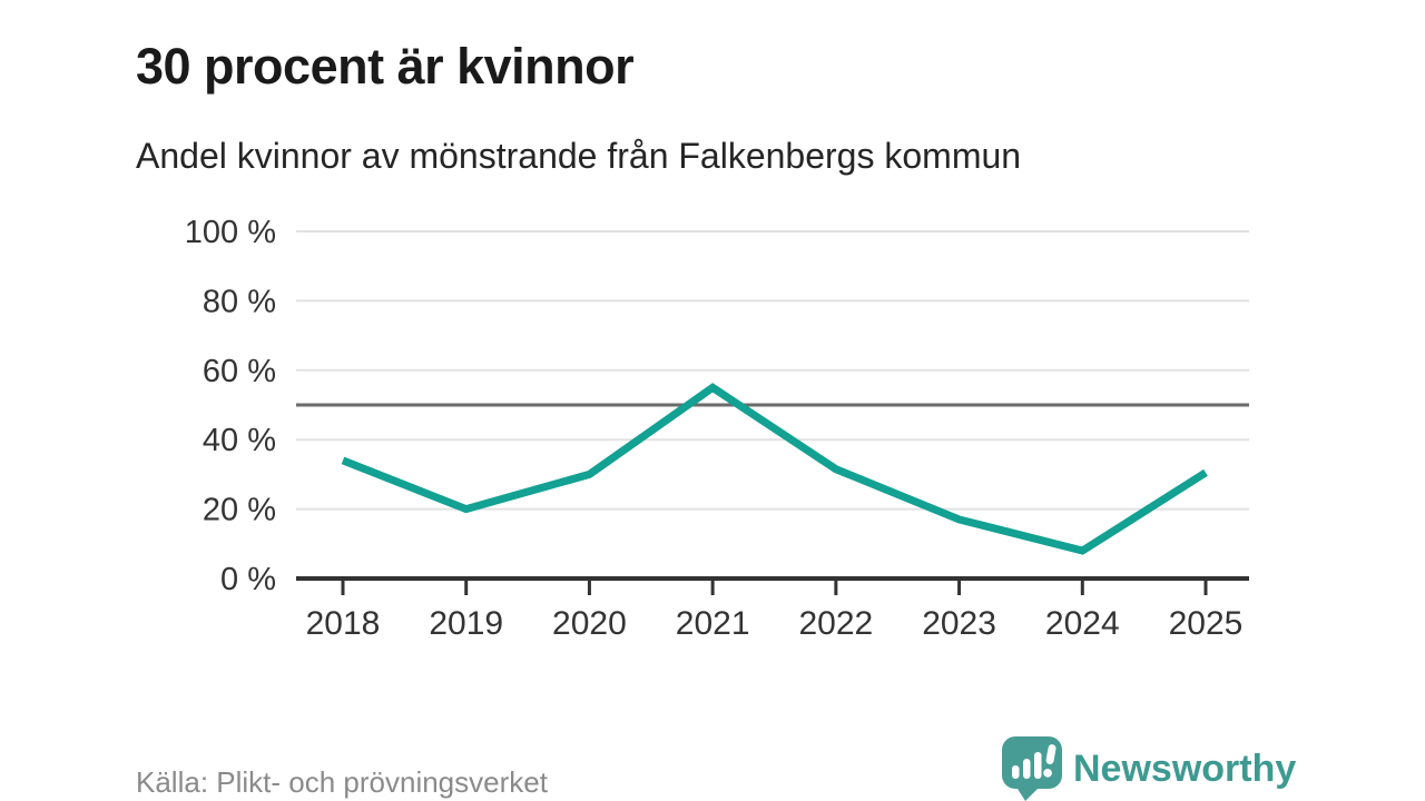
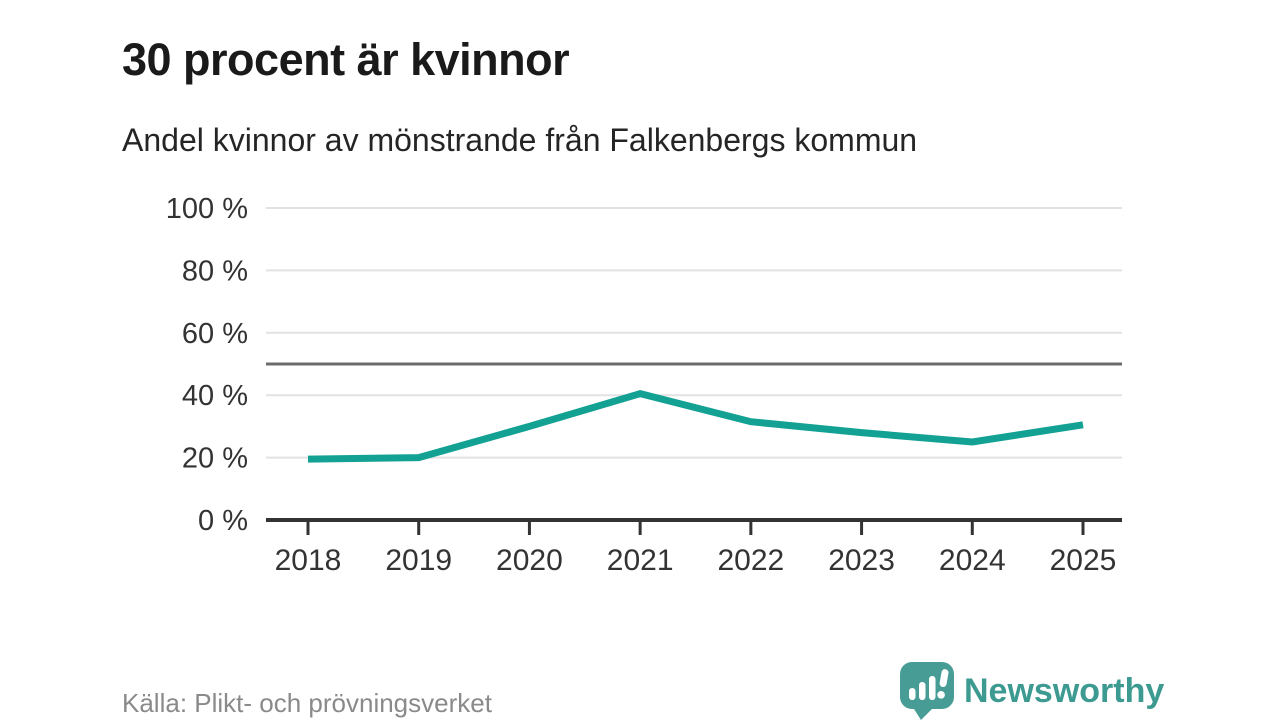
2018: 34% -> 20%
2021: 55% -> 40%
2023: 17% -> 28%
2024: 8% -> 25%
